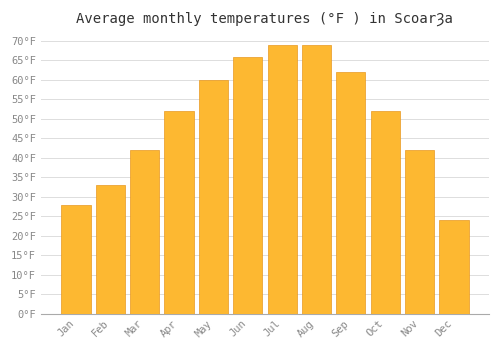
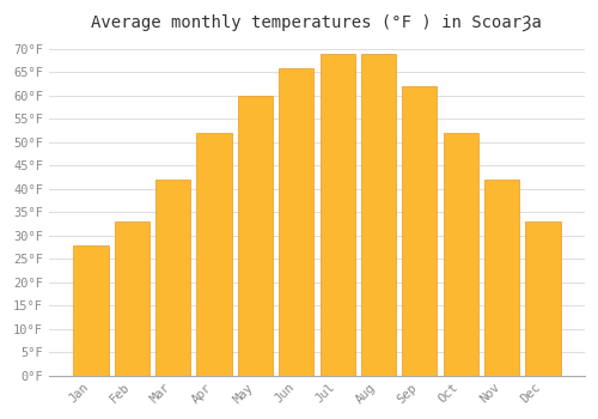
Dec: 24°F -> 33°F
